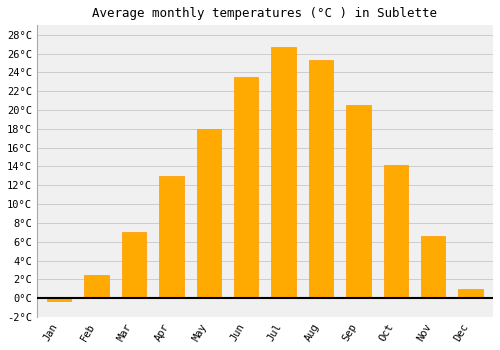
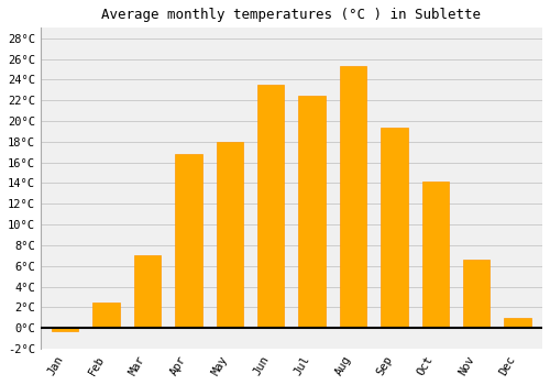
Apr: 13.0°C -> 16.8°C
Jul: 26.7°C -> 22.4°C
Sep: 20.5°C -> 19.4°C
